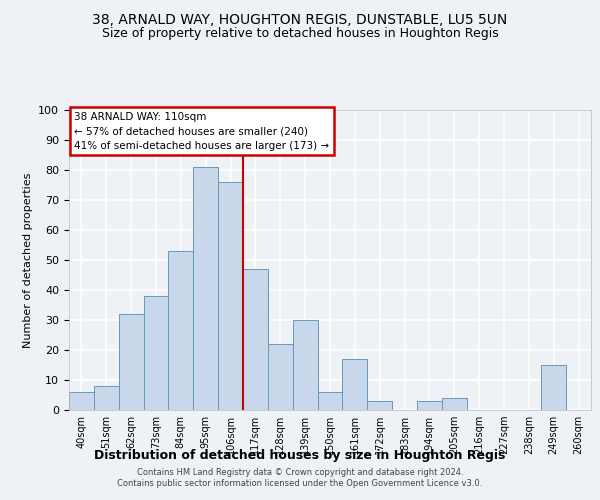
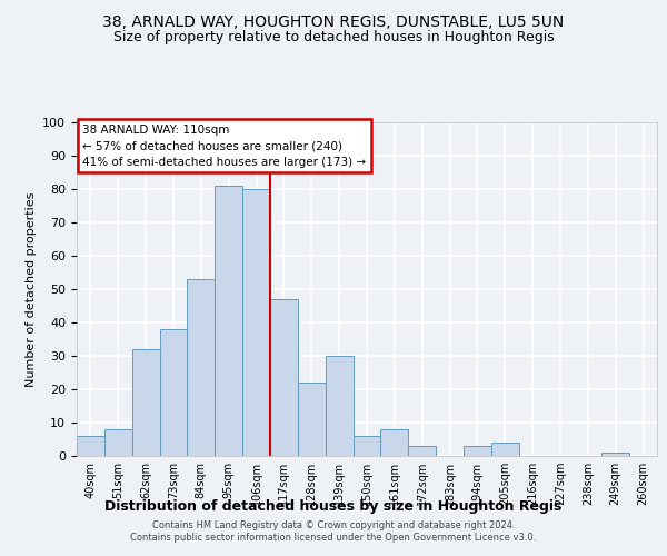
106sqm: 76 -> 80
161sqm: 17 -> 8
249sqm: 15 -> 1
